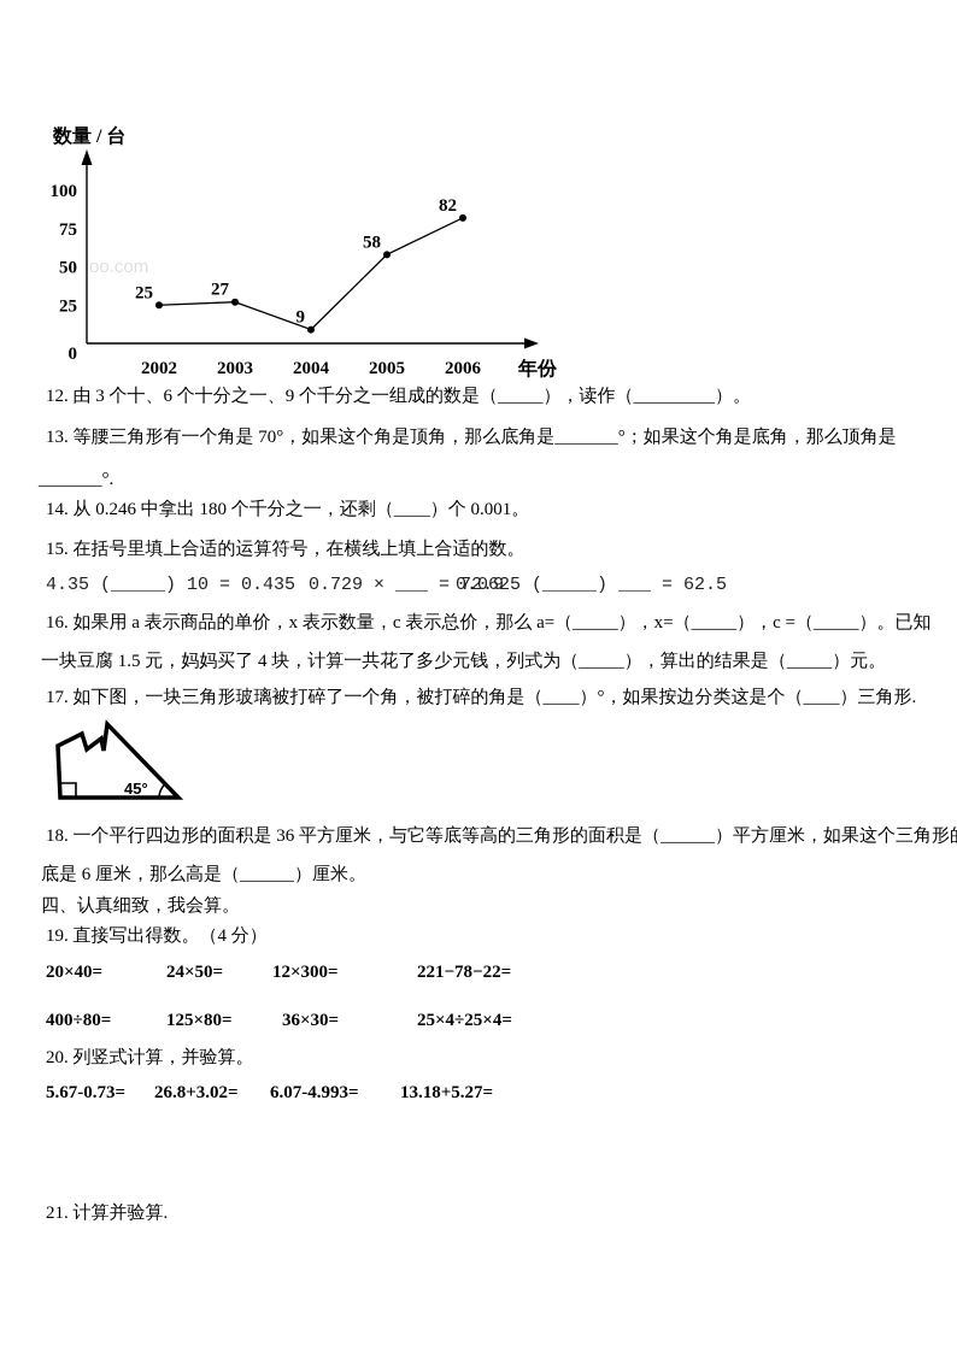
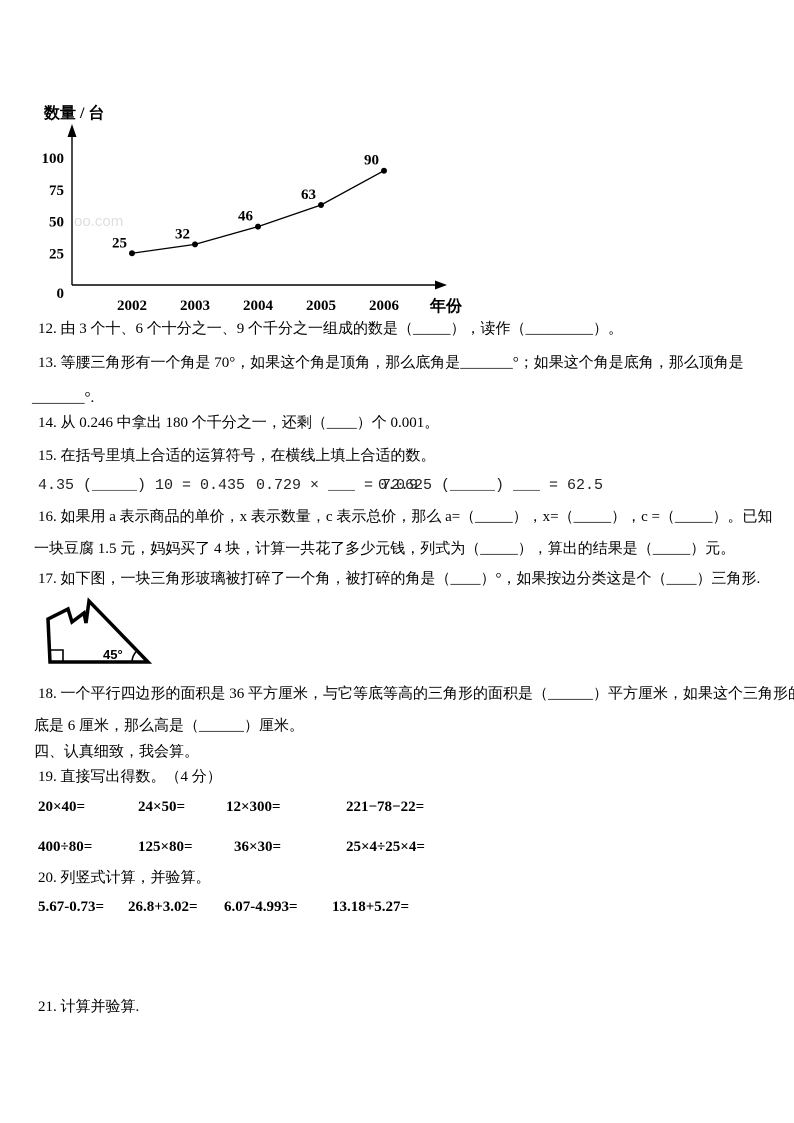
2003: 27 -> 32
2004: 9 -> 46
2005: 58 -> 63
2006: 82 -> 90
